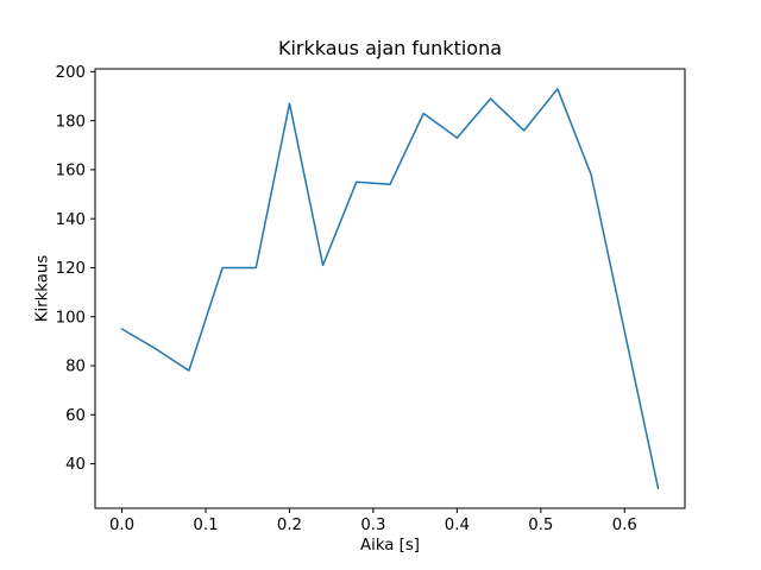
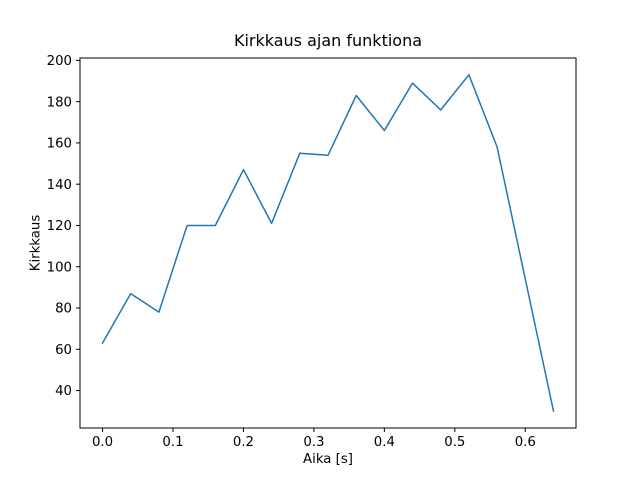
0.0: 95 -> 63
0.2: 187 -> 147
0.4: 173 -> 166
